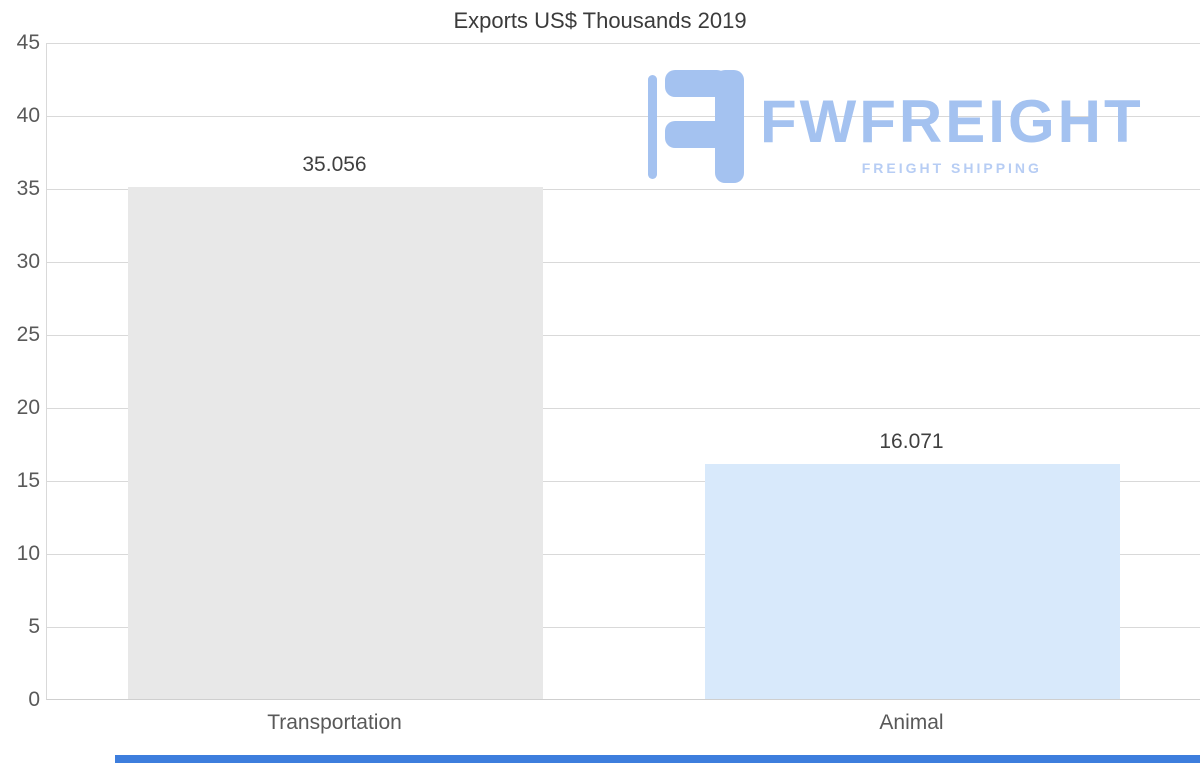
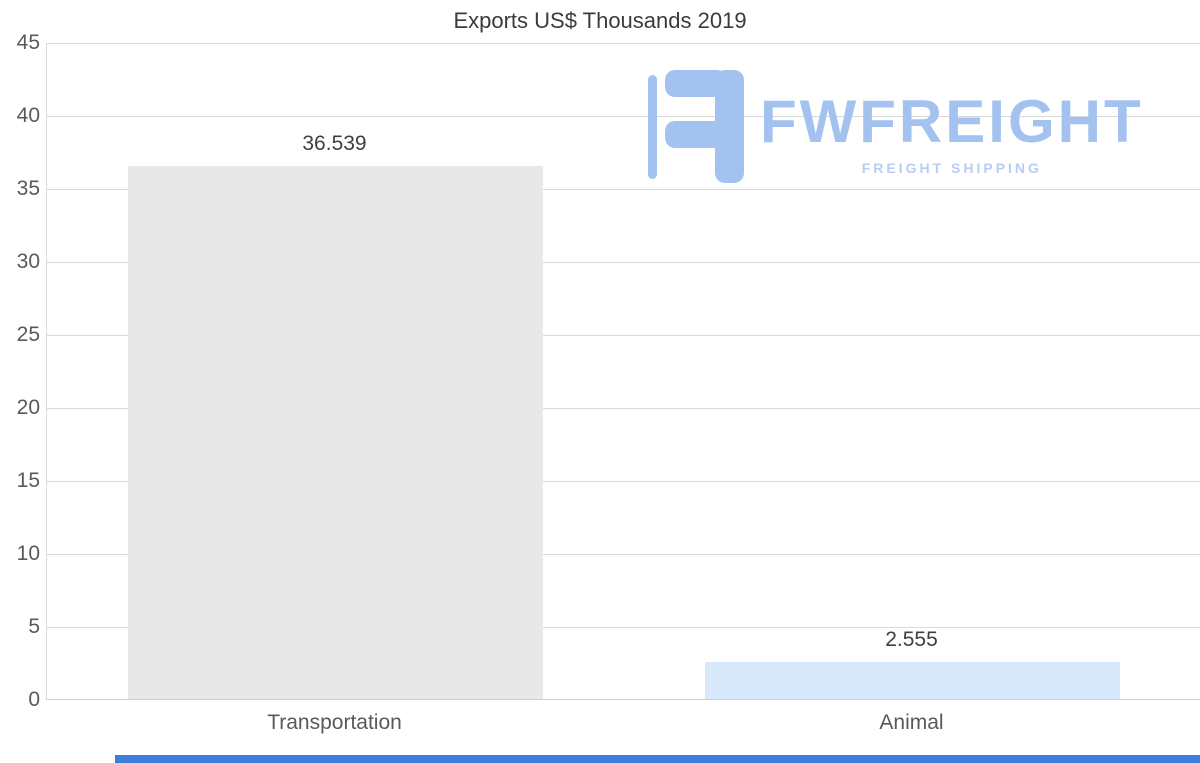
Transportation: 35.056 -> 36.539
Animal: 16.071 -> 2.555
